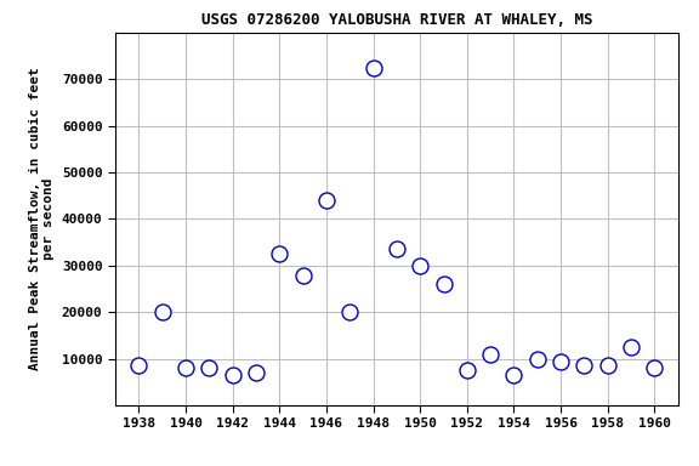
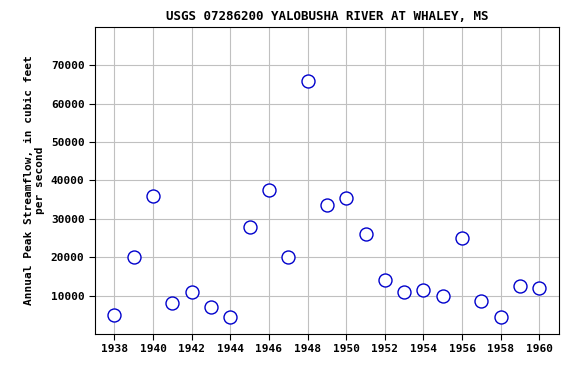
1938: 8500 -> 5000
1940: 8200 -> 36000
1942: 6500 -> 11000
1944: 32500 -> 4500
1946: 44000 -> 37500
1948: 72500 -> 66000
1950: 30000 -> 35500
1952: 7500 -> 14000
1954: 6500 -> 11500
1956: 9500 -> 25000
1958: 8500 -> 4500
1960: 8000 -> 12000
